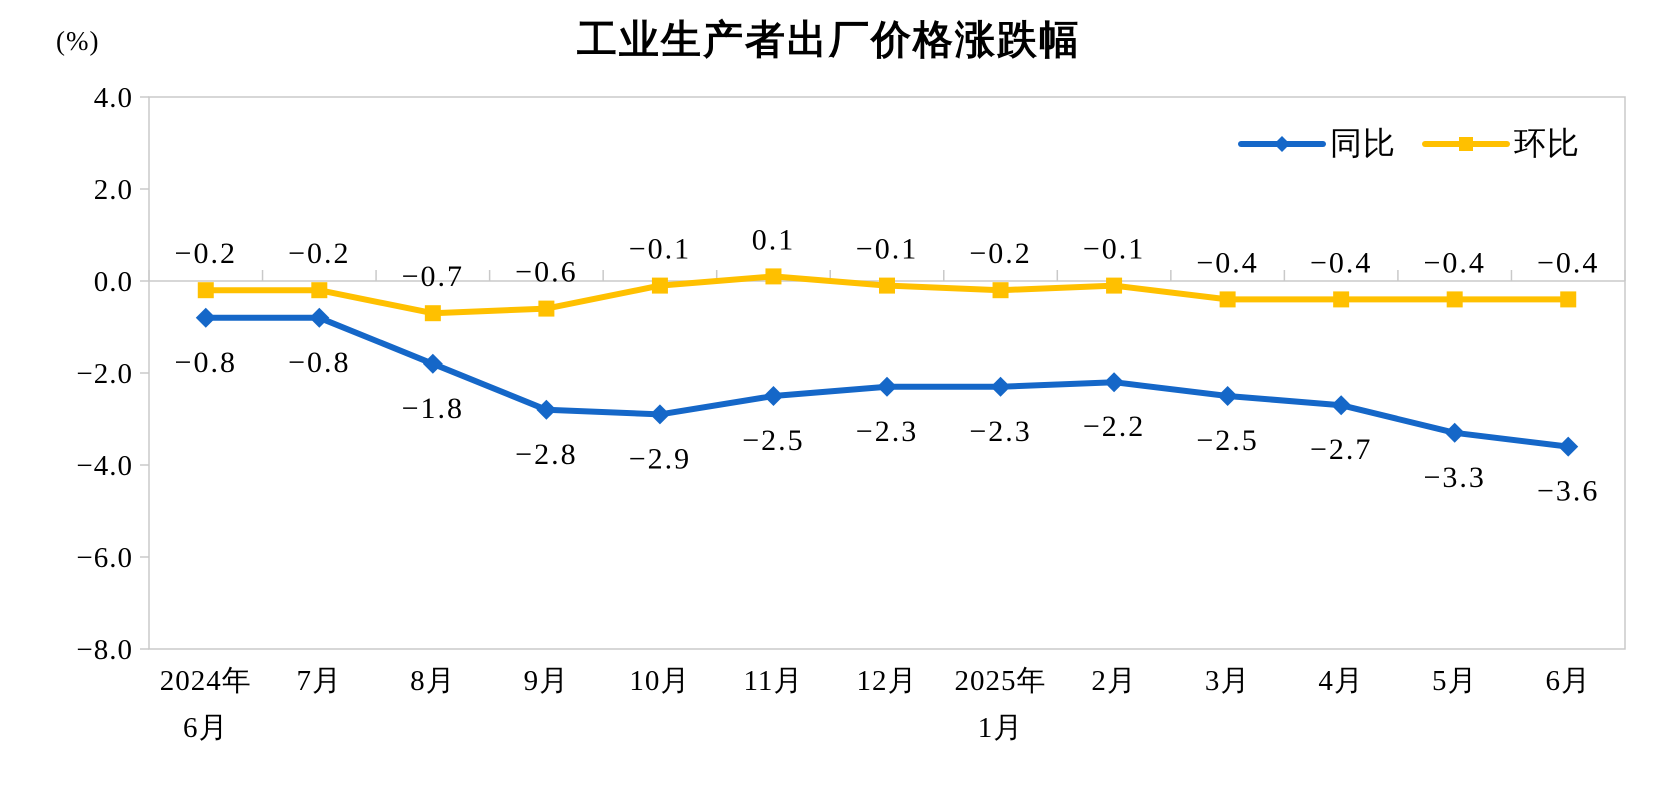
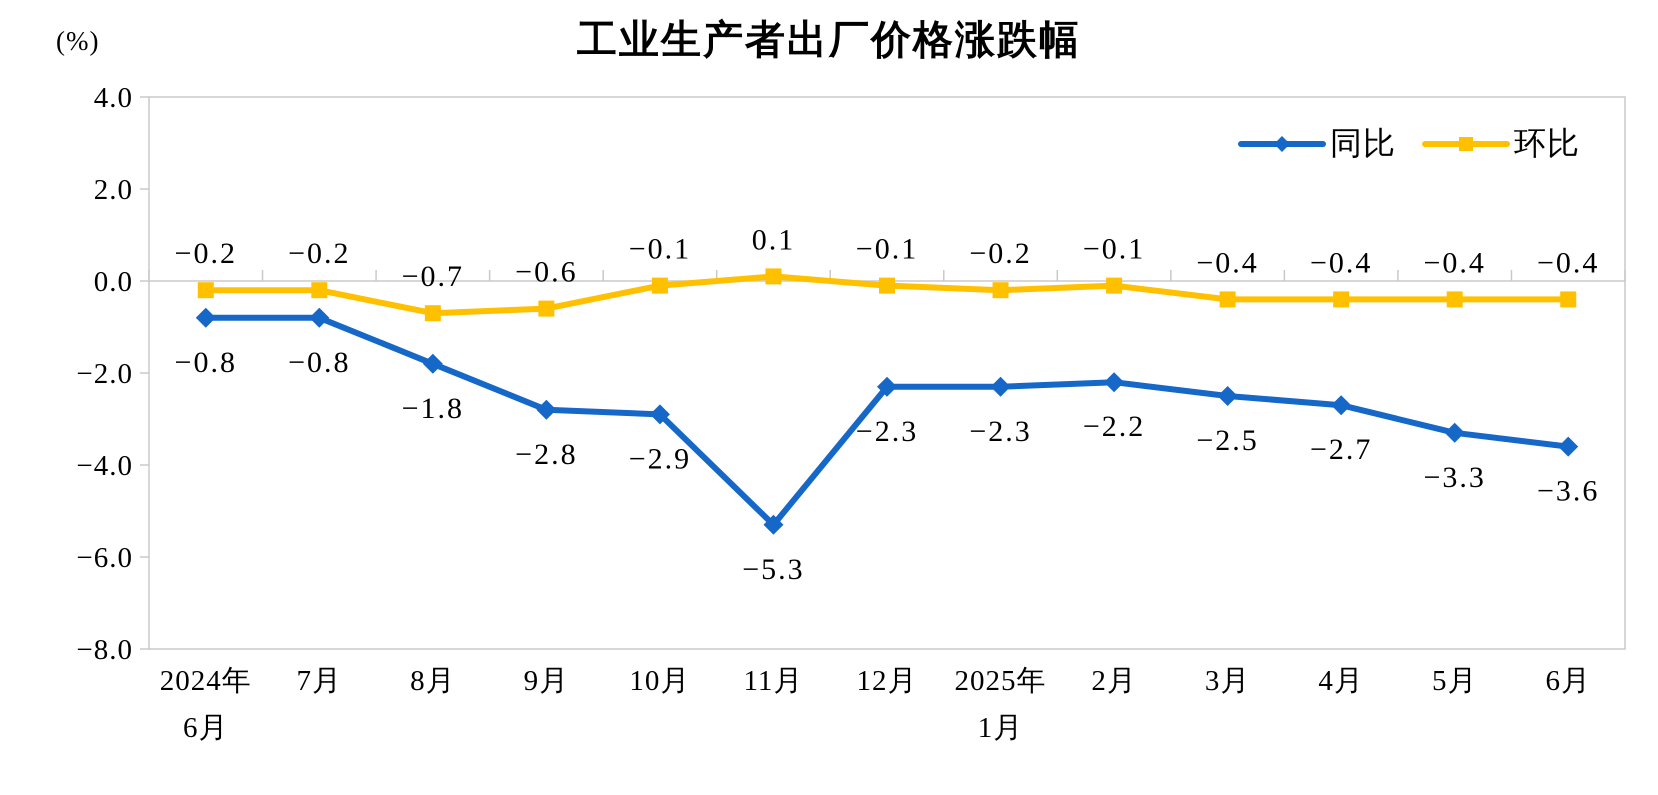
同比/11月: −2.5 -> −5.3
